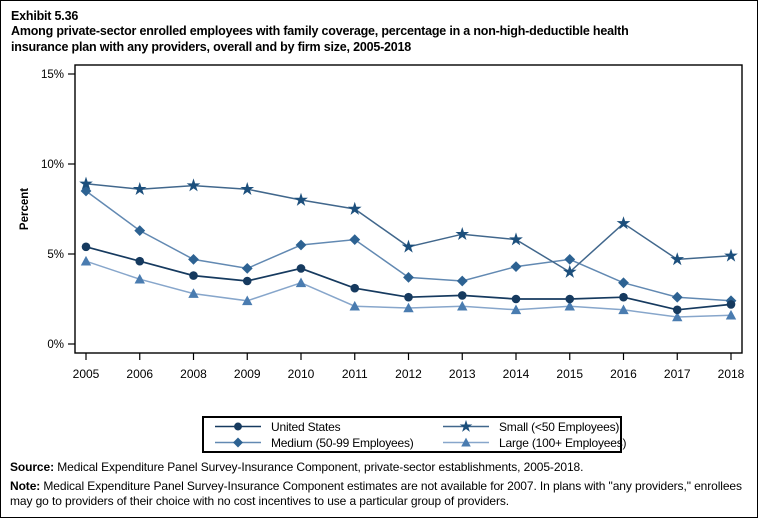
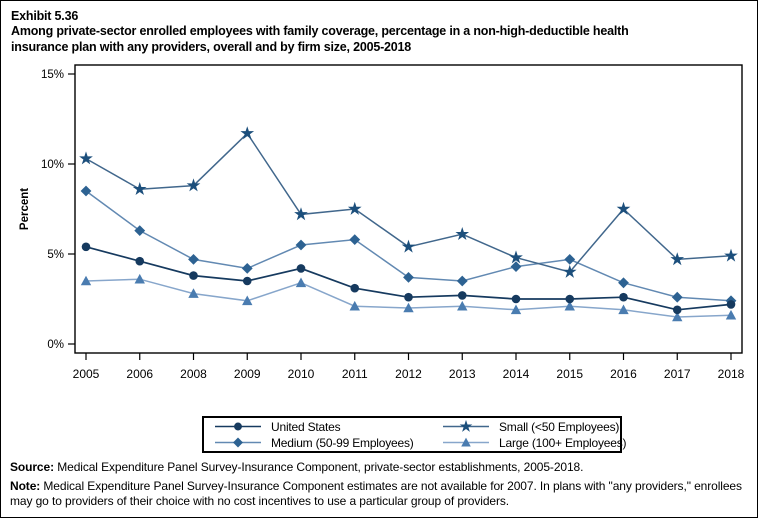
Small (<50 Employees)/2005: 8.9% -> 10.3%
Large (100+ Employees)/2005: 4.6% -> 3.5%
Small (<50 Employees)/2009: 8.6% -> 11.7%
Small (<50 Employees)/2010: 8.0% -> 7.2%
Small (<50 Employees)/2014: 5.8% -> 4.8%
Small (<50 Employees)/2016: 6.7% -> 7.5%
